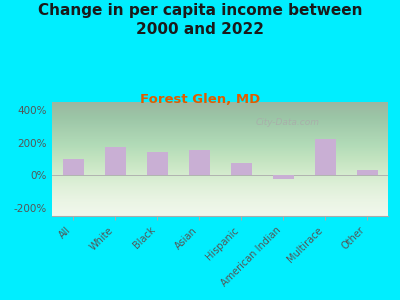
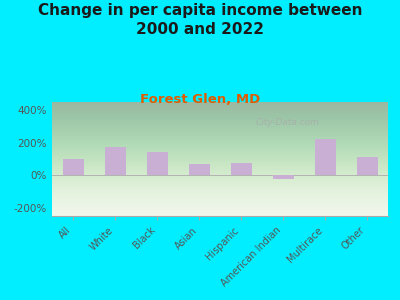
Asian: 160% -> 70%
Other: 40% -> 110%
